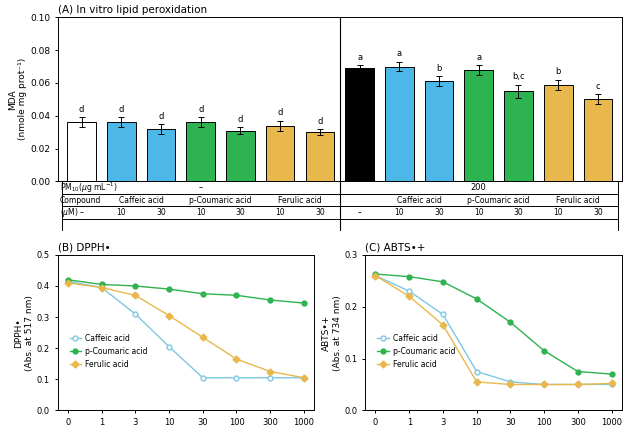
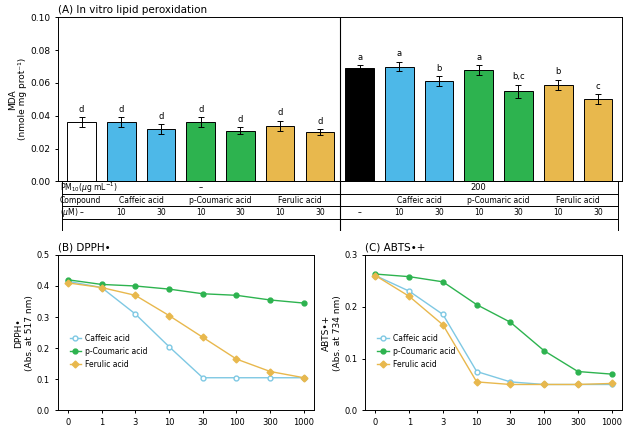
(C) ABTS•+/p-Coumaric acid/10: 0.215 -> 0.204
